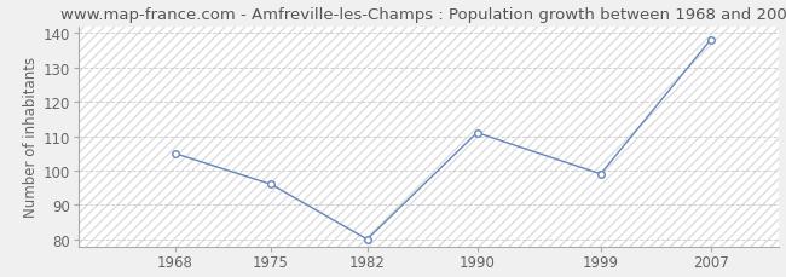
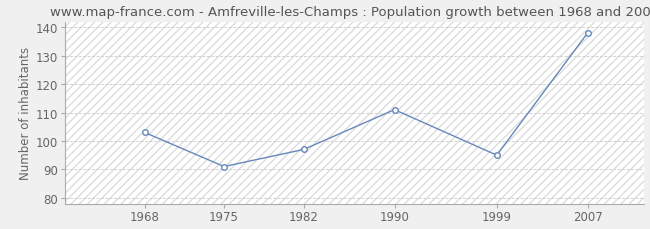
1968: 105 -> 103
1975: 96 -> 91
1982: 80 -> 97
1999: 99 -> 95
